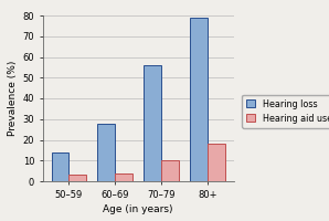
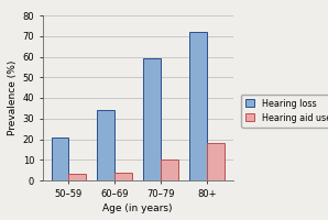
Hearing loss/50–59: 14 -> 21
Hearing loss/60–69: 28 -> 34
Hearing loss/70–79: 56 -> 59
Hearing loss/80+: 79 -> 72
